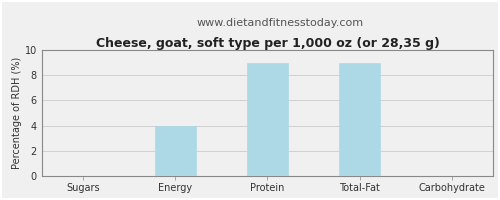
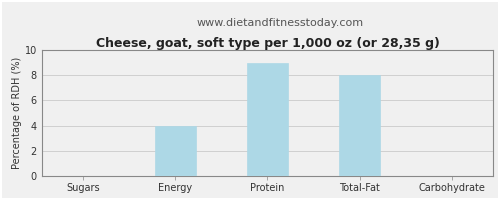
Total-Fat: 9 -> 8
